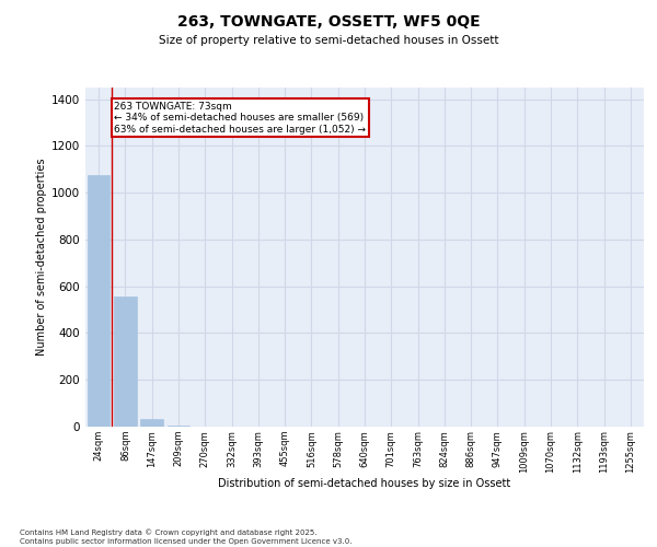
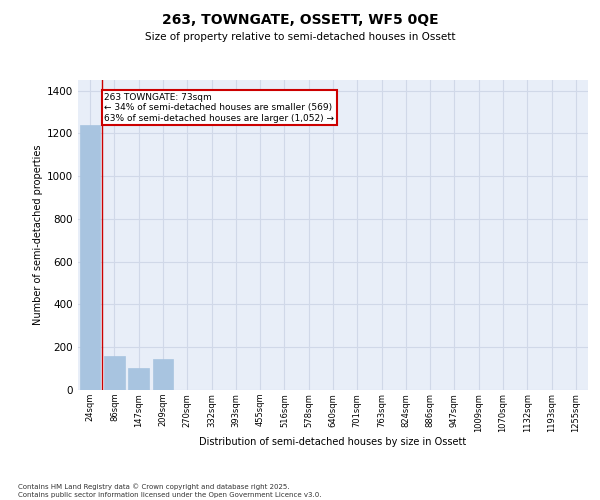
24sqm: 1075 -> 1240
86sqm: 555 -> 160
147sqm: 35 -> 105
209sqm: 3 -> 145
